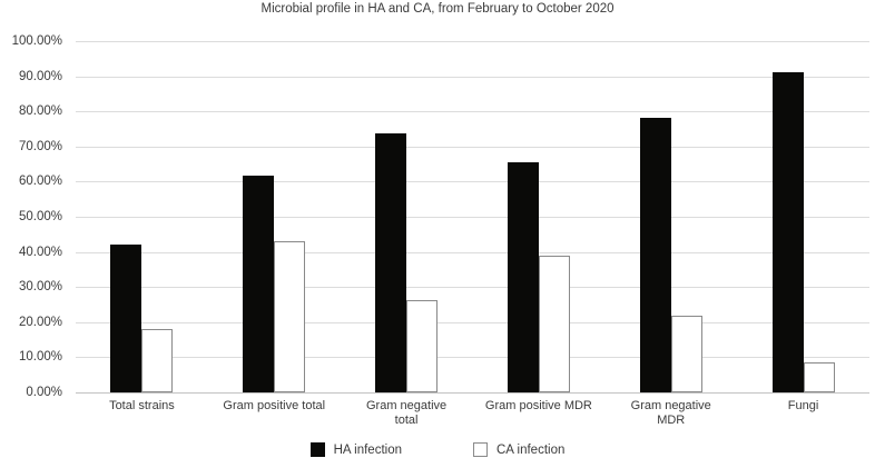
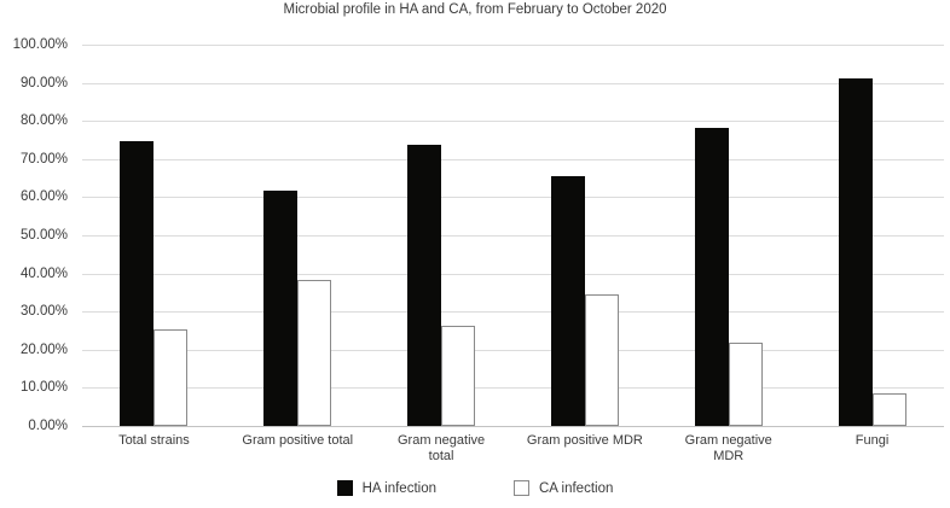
HA infection/Total strains: 42% -> 75%
CA infection/Total strains: 18% -> 25%
CA infection/Gram positive total: 43% -> 38%
CA infection/Gram positive MDR: 39% -> 34%
